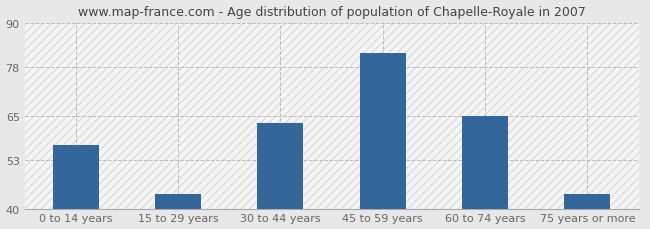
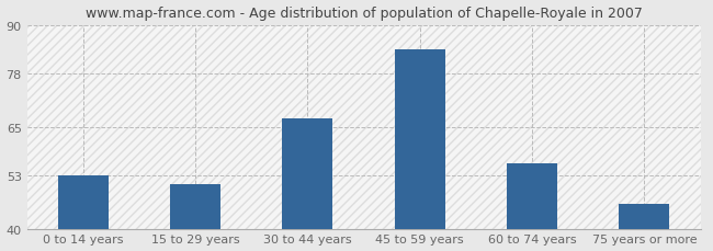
0 to 14 years: 57 -> 53
15 to 29 years: 44 -> 51
30 to 44 years: 63 -> 67
45 to 59 years: 82 -> 84
60 to 74 years: 65 -> 56
75 years or more: 44 -> 46
